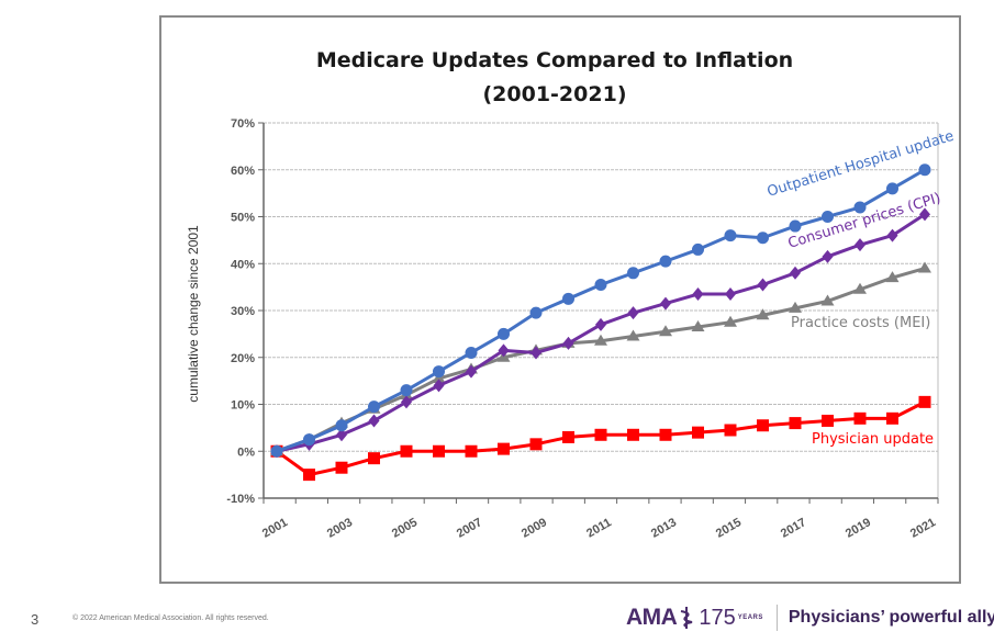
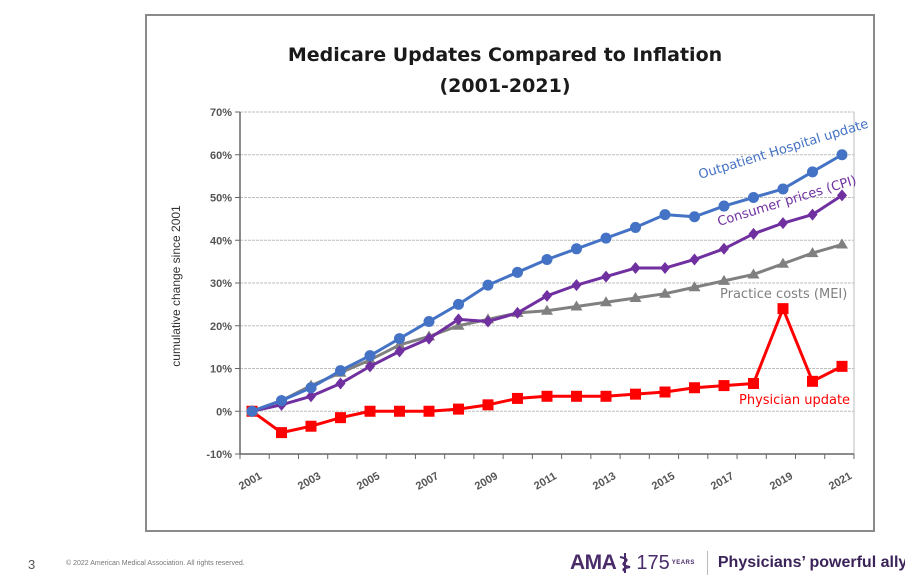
Physician update/2019: 7% -> 24%
